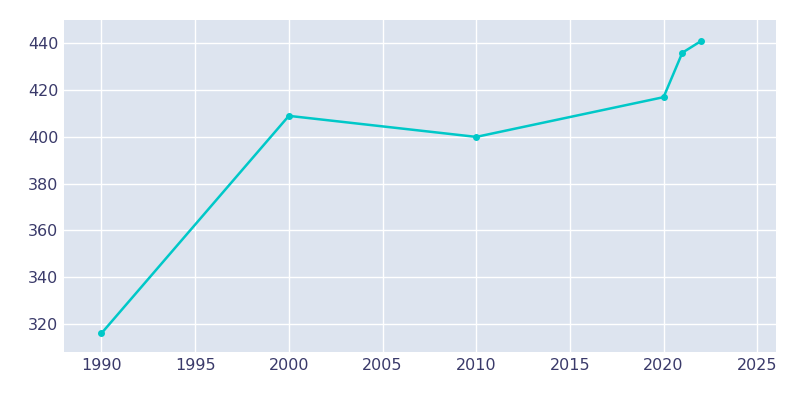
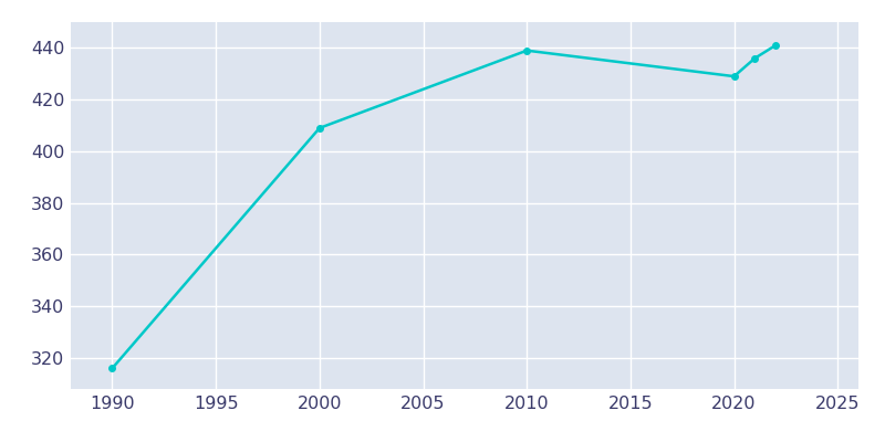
2010: 400 -> 439
2020: 417 -> 429
